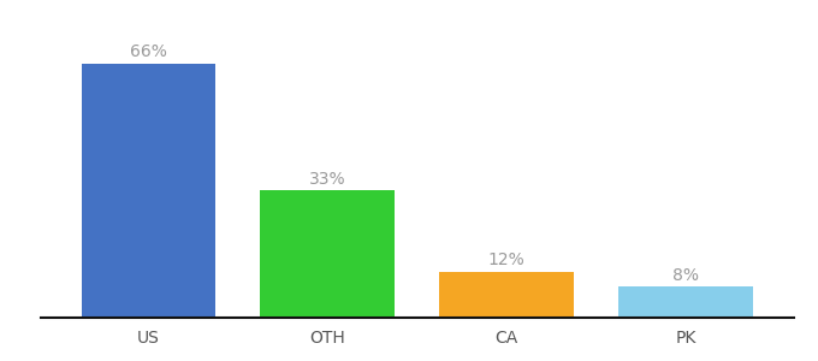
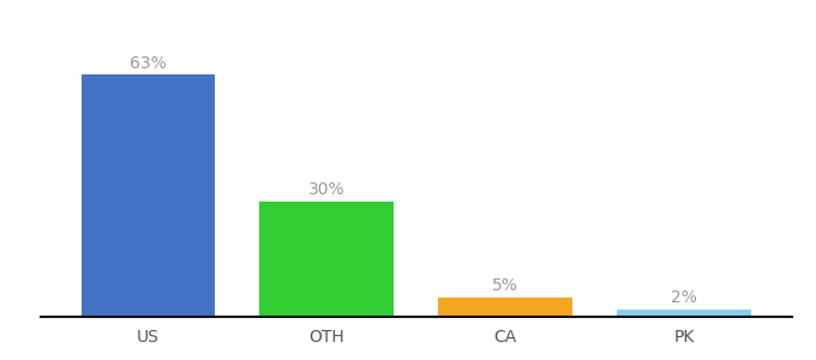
US: 66% -> 63%
OTH: 33% -> 30%
CA: 12% -> 5%
PK: 8% -> 2%
